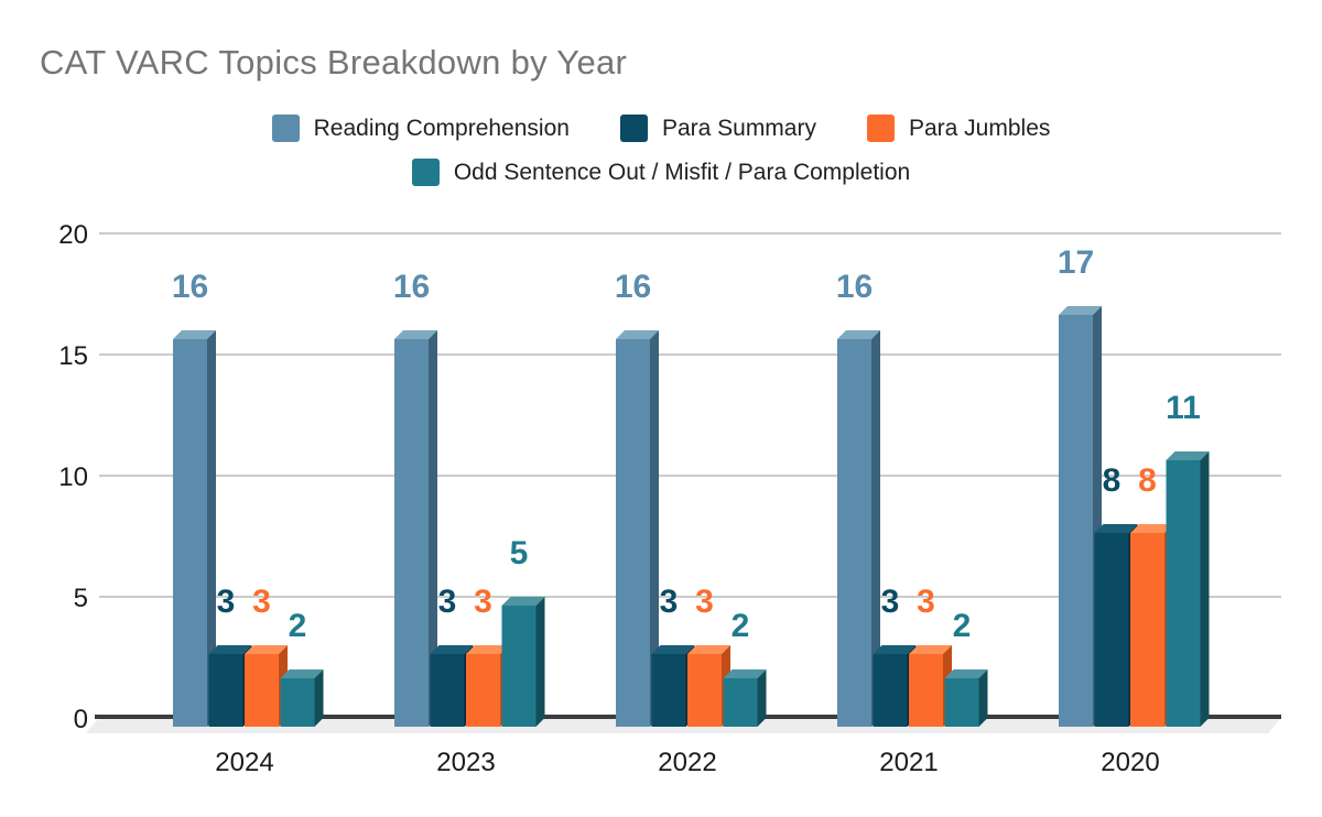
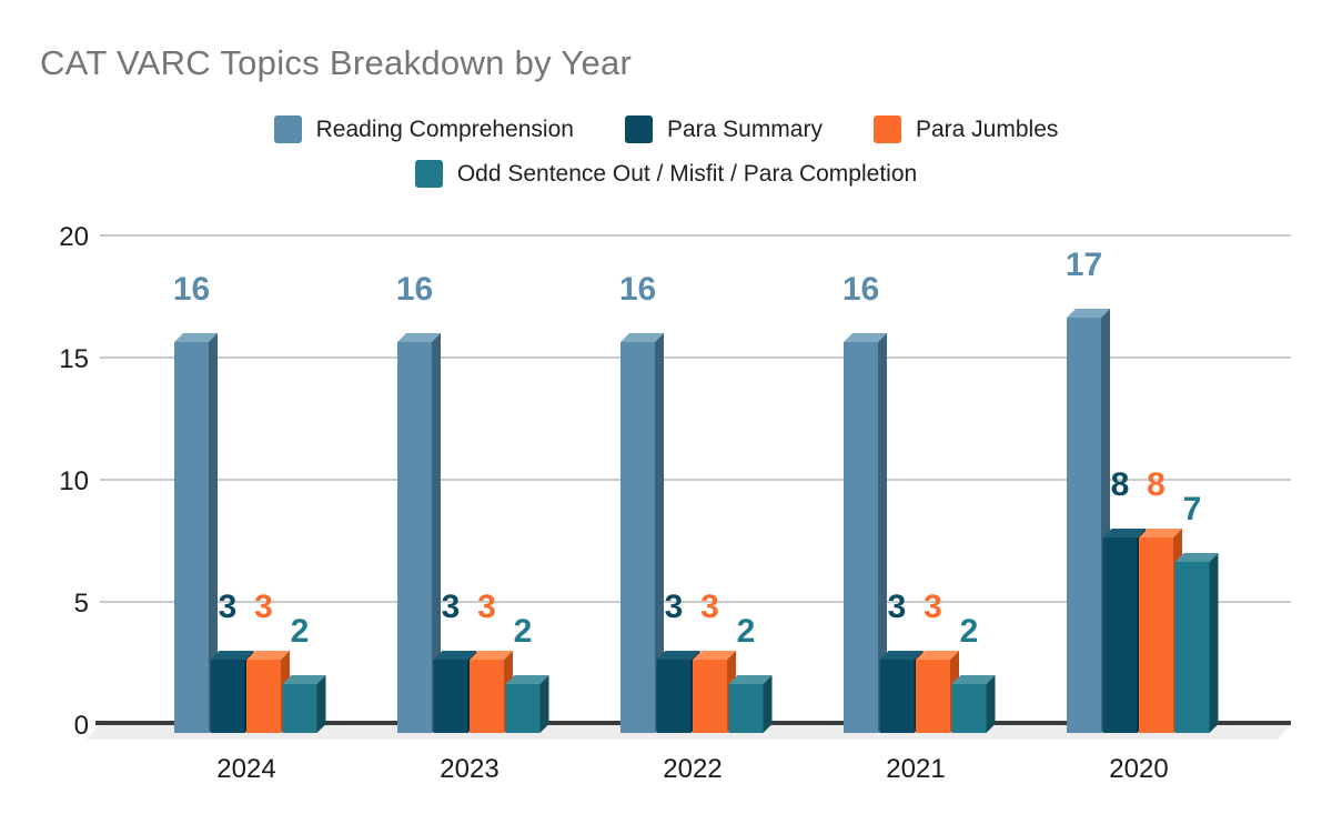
Odd Sentence Out / Misfit / Para Completion/2023: 5 -> 2
Odd Sentence Out / Misfit / Para Completion/2020: 11 -> 7
